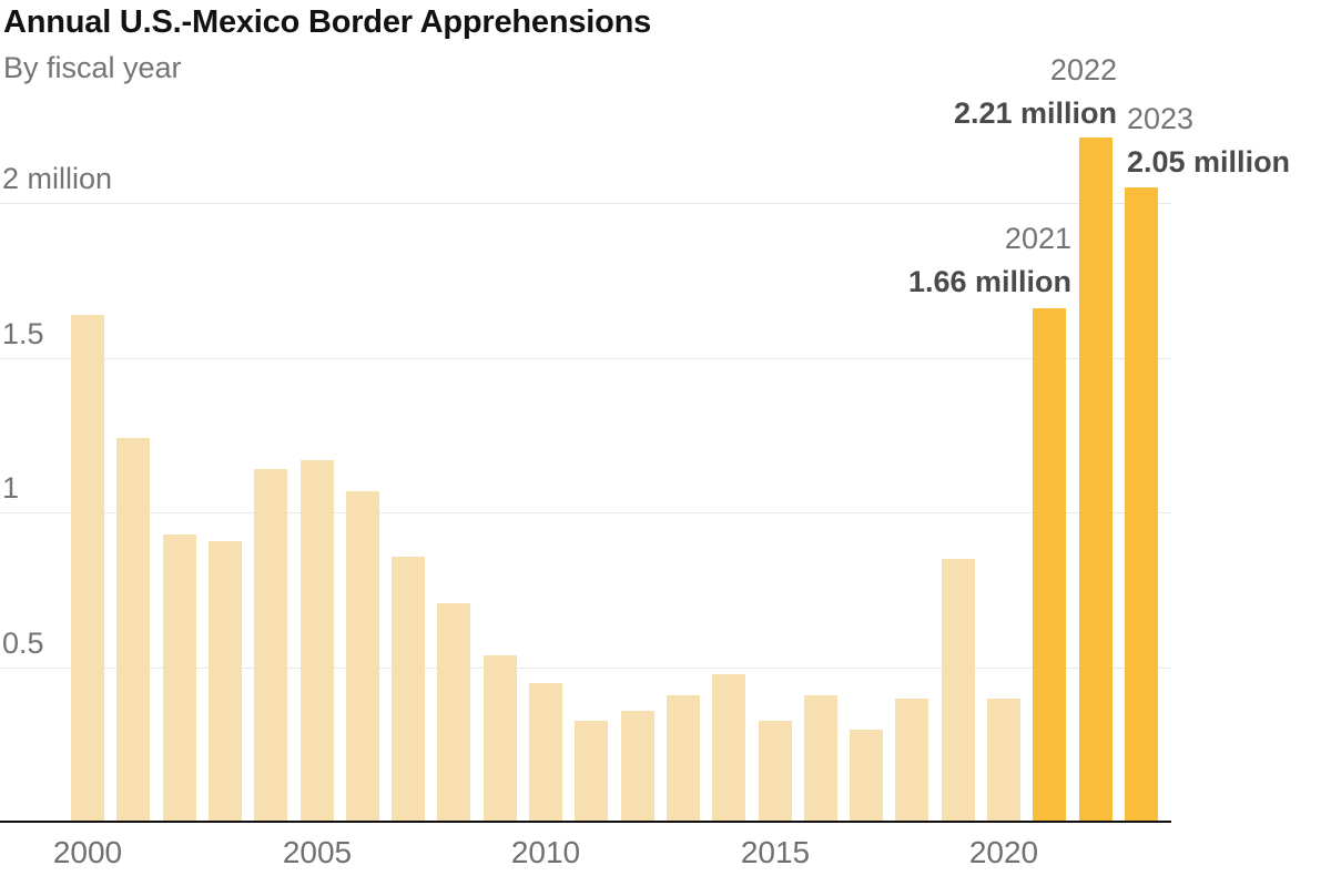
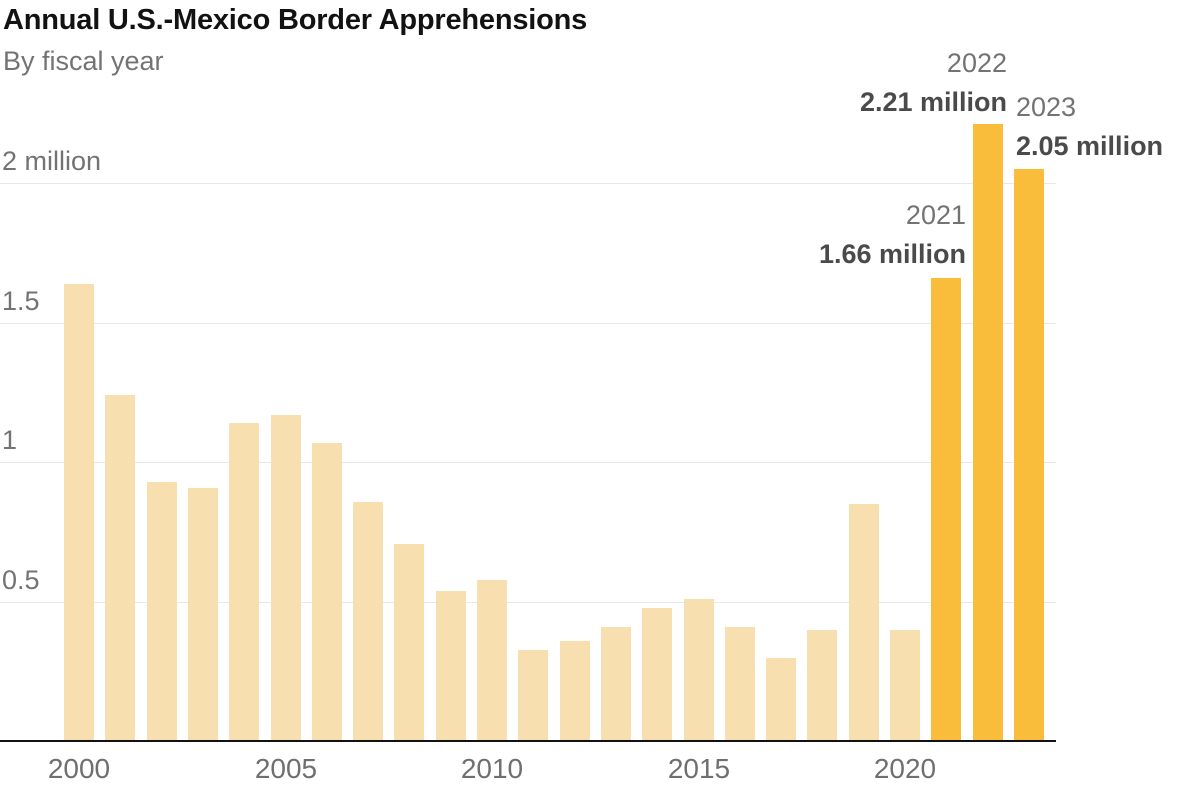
2010: 0.45 -> 0.58
2015: 0.33 -> 0.51
